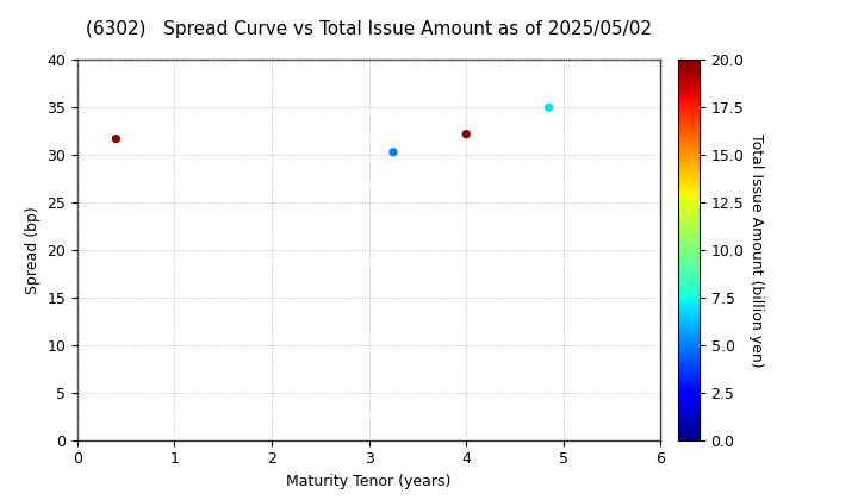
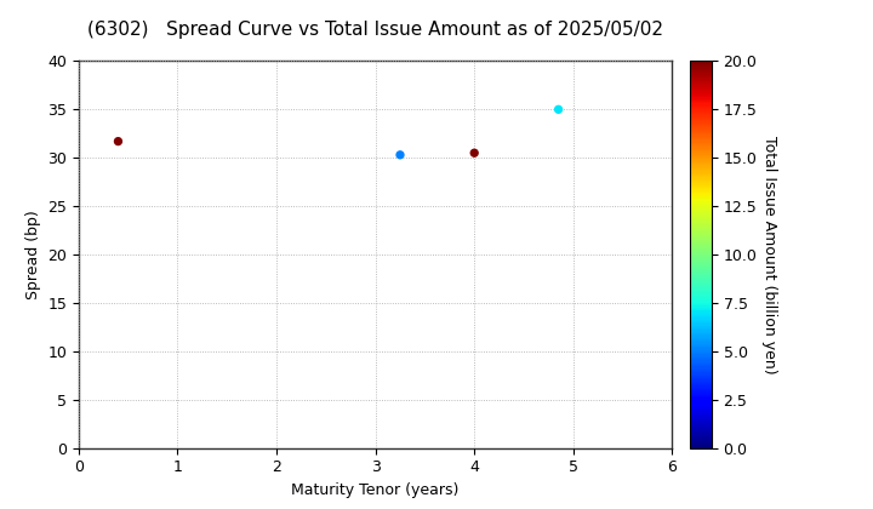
4: 32.2 -> 30.5
